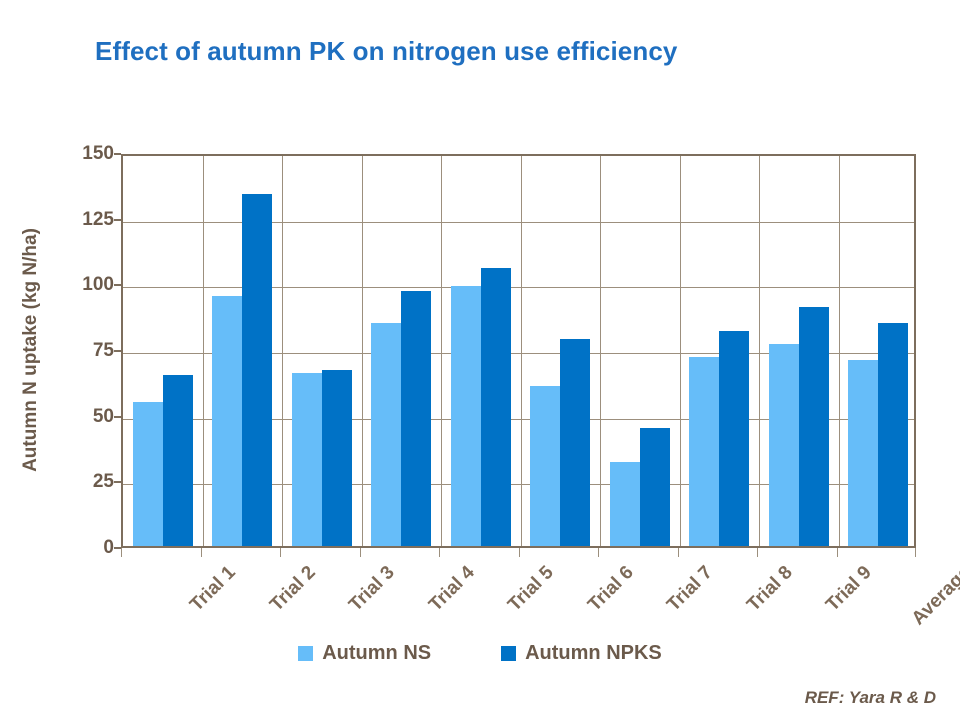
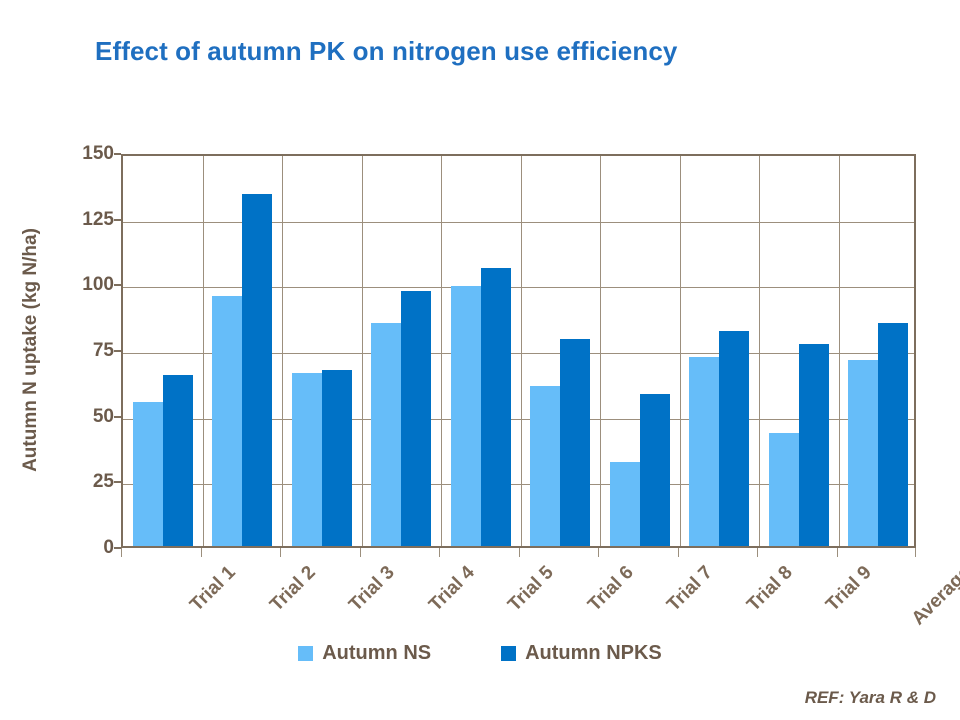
Autumn NPKS/Trial 7: 45 -> 58
Autumn NS/Trial 9: 77 -> 43
Autumn NPKS/Trial 9: 91 -> 77
